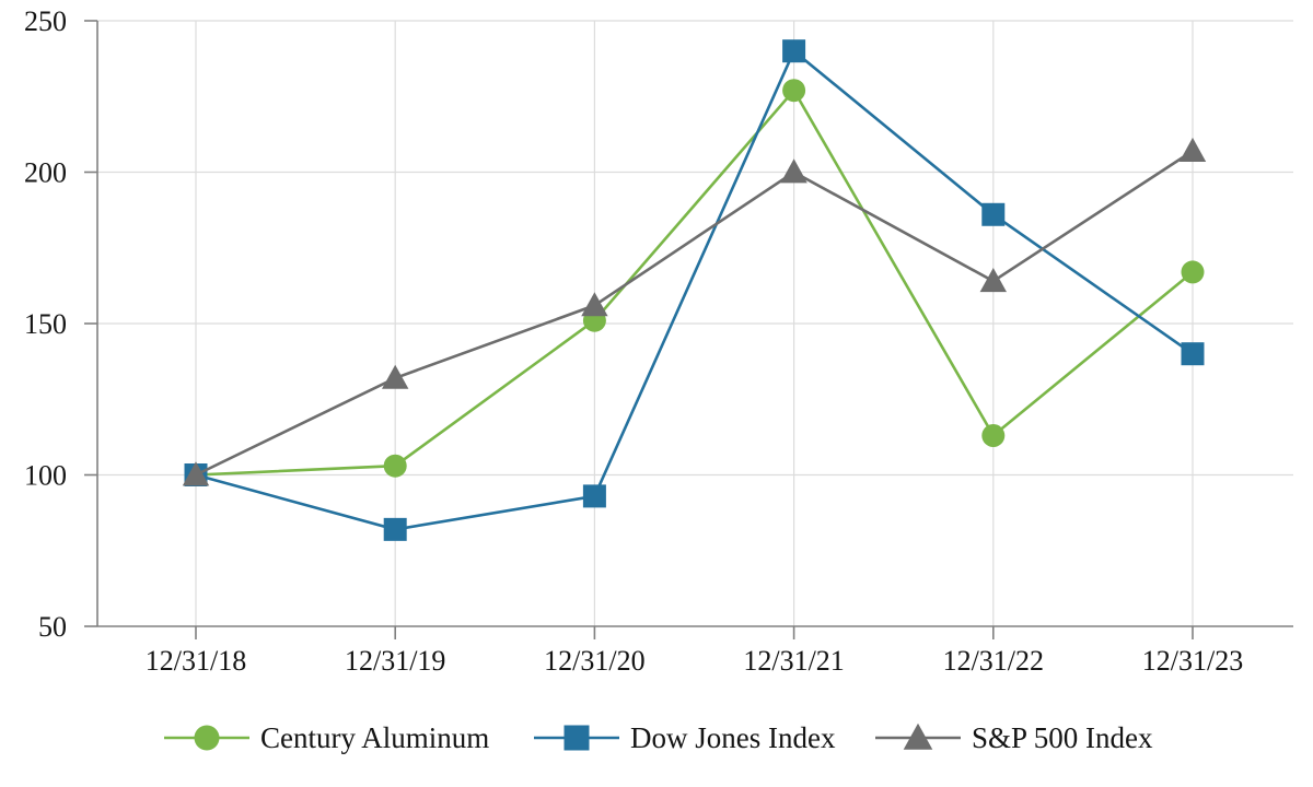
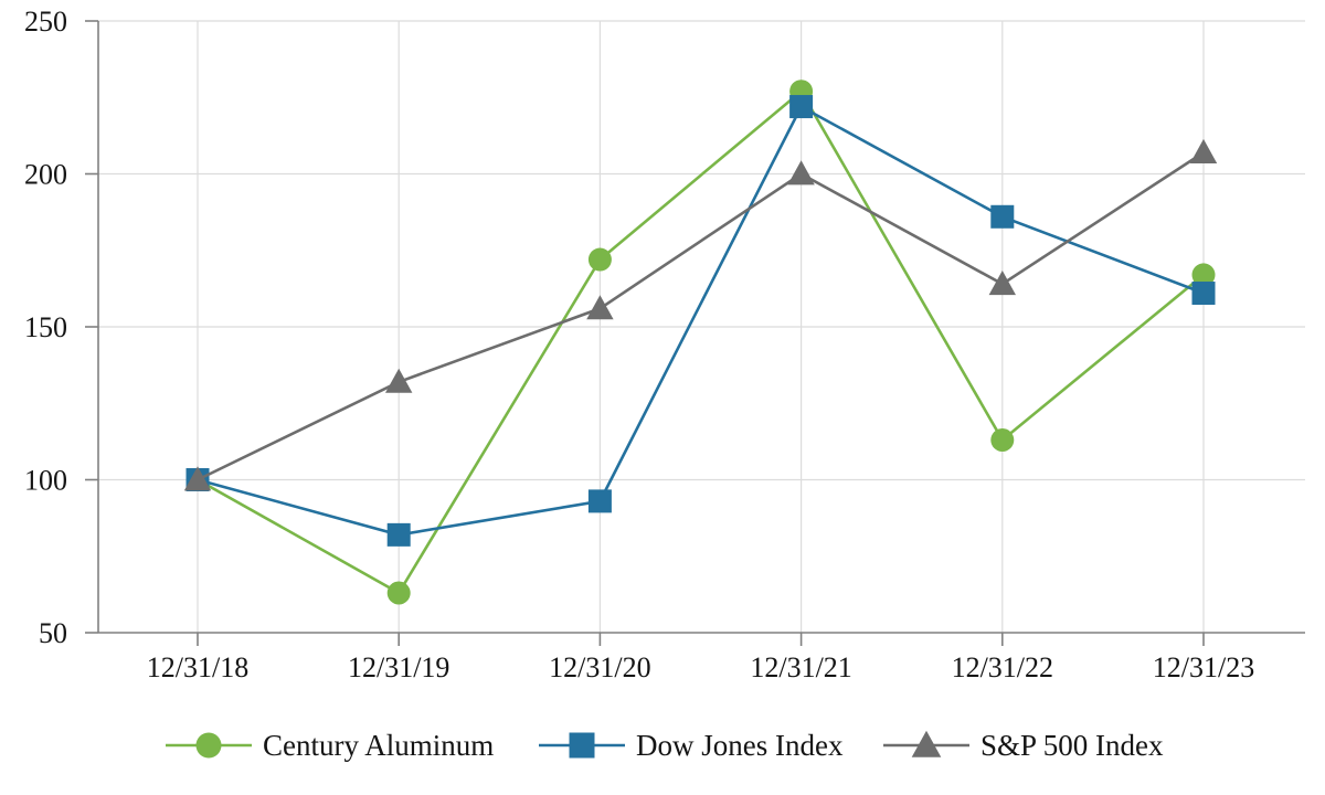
Century Aluminum/12/31/19: 103 -> 63
Century Aluminum/12/31/20: 151 -> 172
Dow Jones Index/12/31/21: 240 -> 222
Dow Jones Index/12/31/23: 140 -> 161
